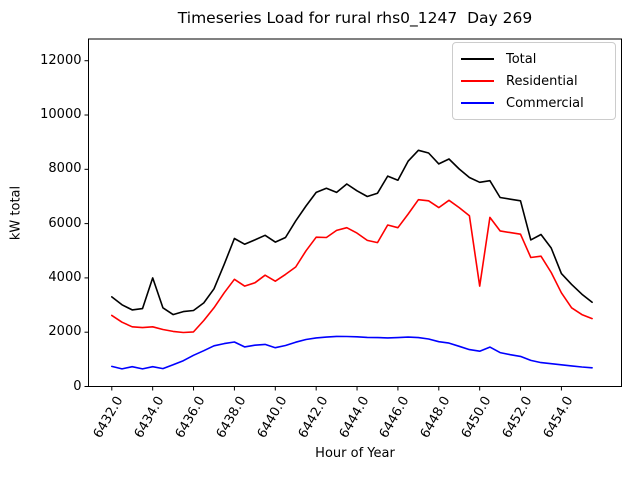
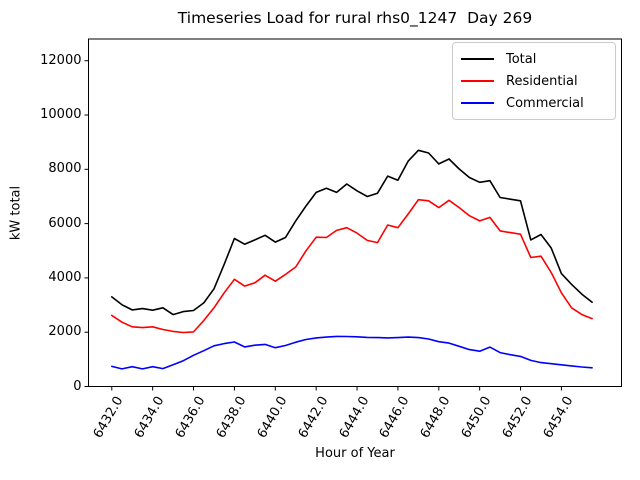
Total/6434.0: 4000 -> 2800
Residential/6450.0: 3700 -> 6100
